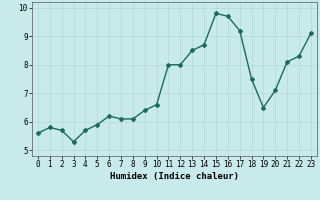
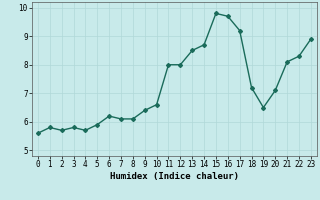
3: 5.3 -> 5.8
18: 7.5 -> 7.2
23: 9.1 -> 8.9
